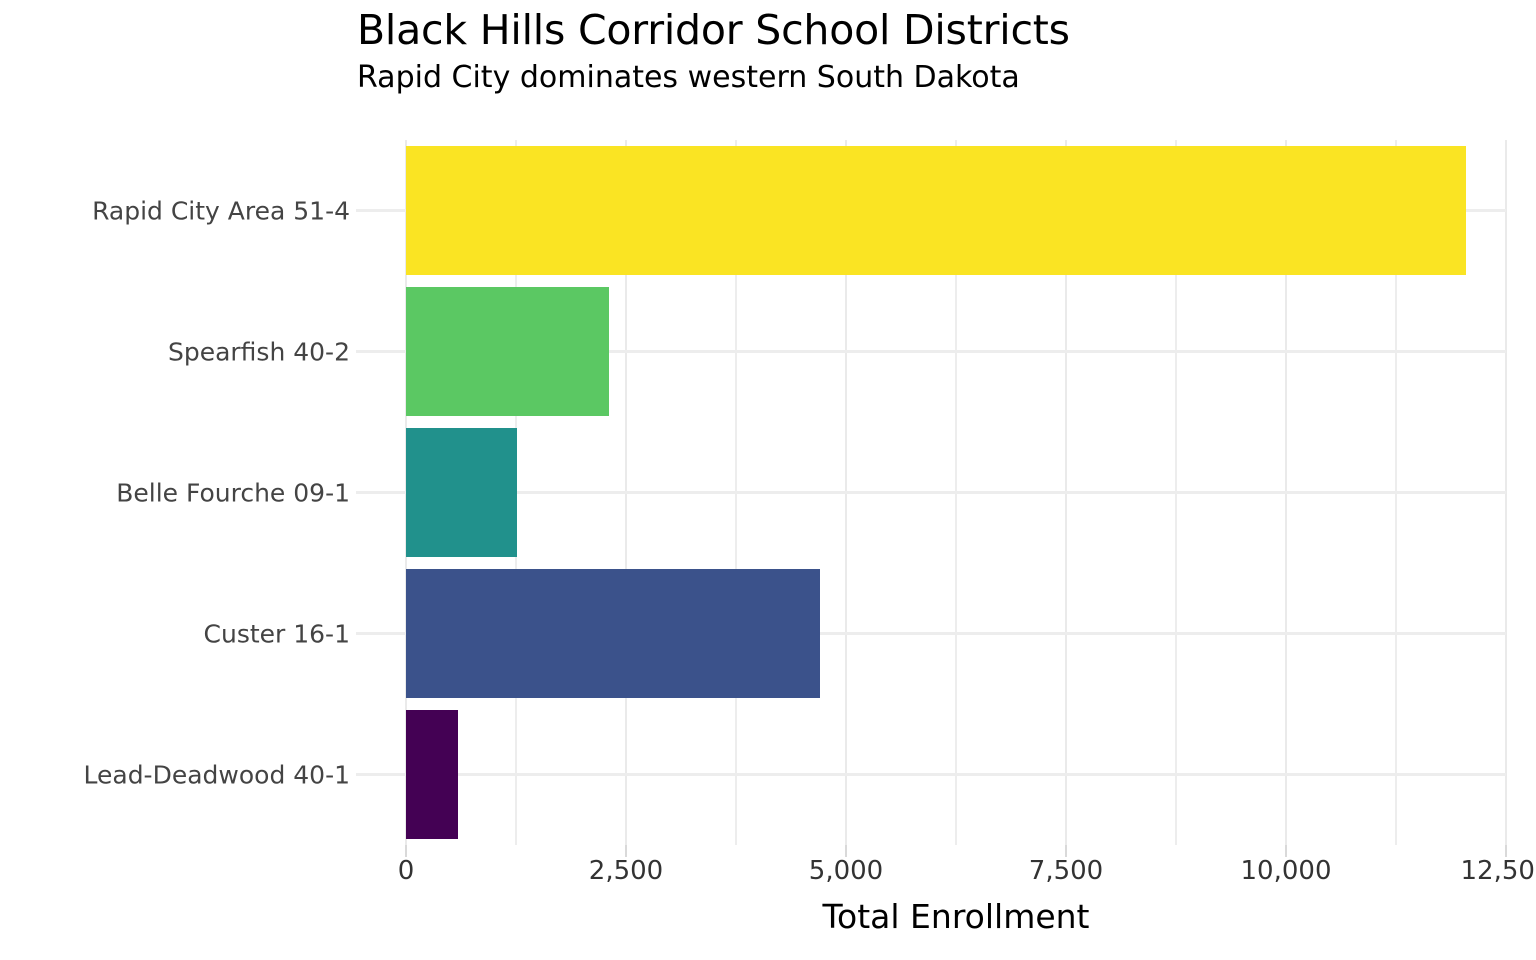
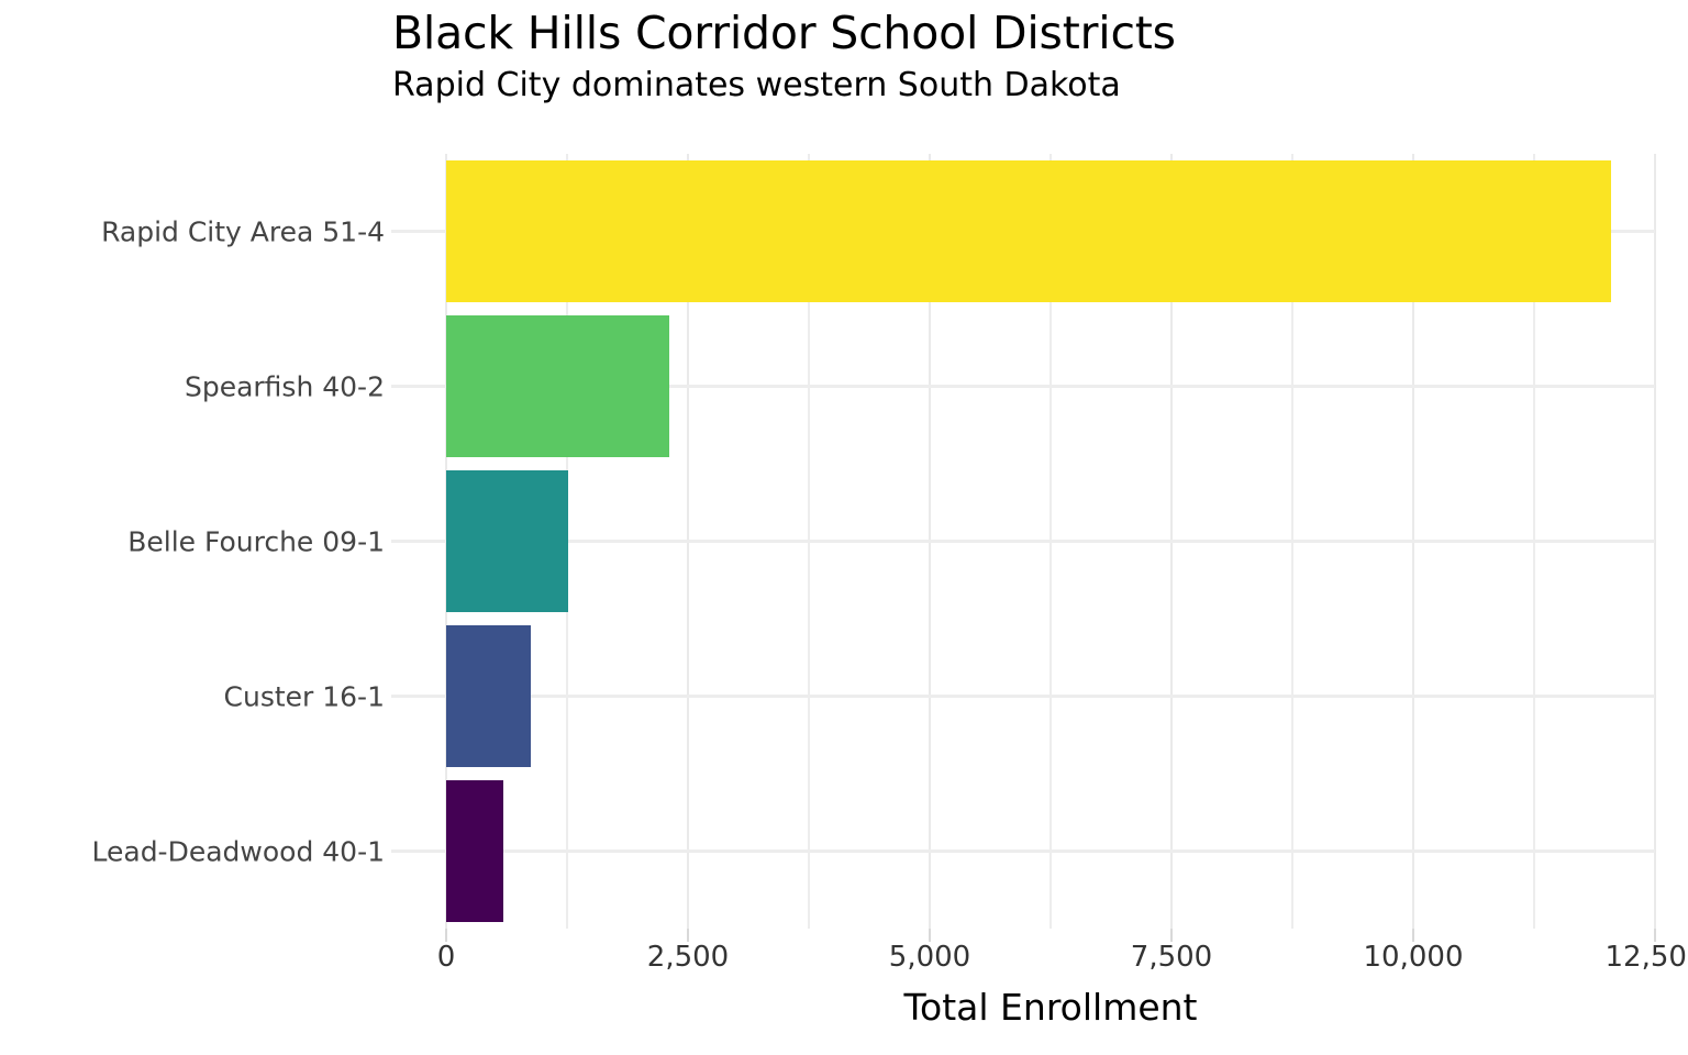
Custer 16-1: 4700 -> 900
